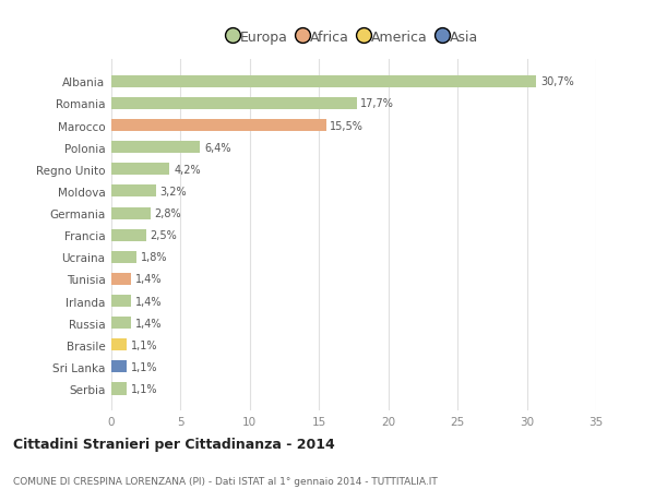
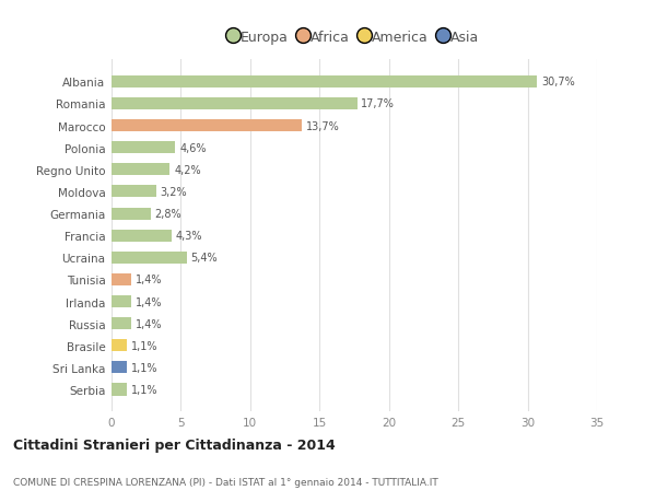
Marocco: 15,5% -> 13,7%
Polonia: 6,4% -> 4,6%
Francia: 2,5% -> 4,3%
Ucraina: 1,8% -> 5,4%
